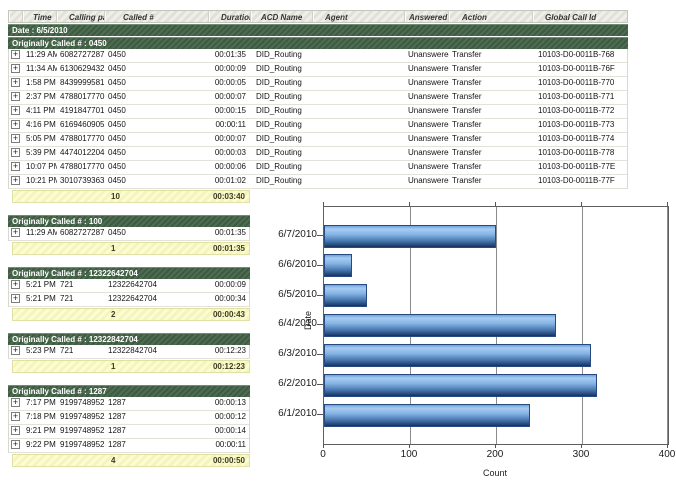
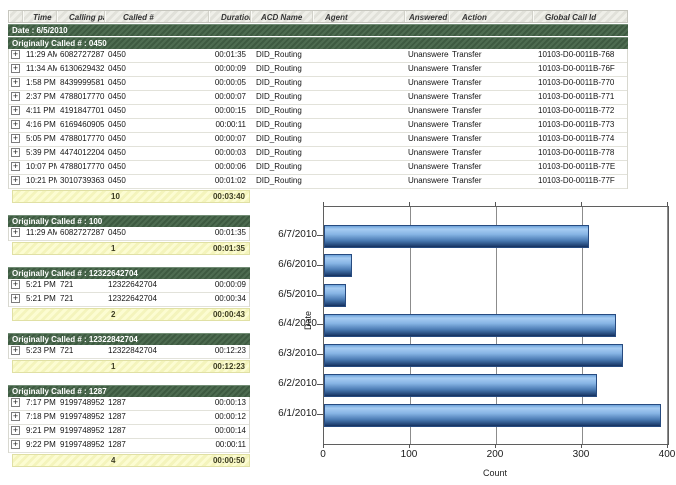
6/7/2010: 200 -> 310
6/5/2010: 50 -> 30
6/4/2010: 270 -> 340
6/3/2010: 310 -> 350
6/1/2010: 240 -> 390
